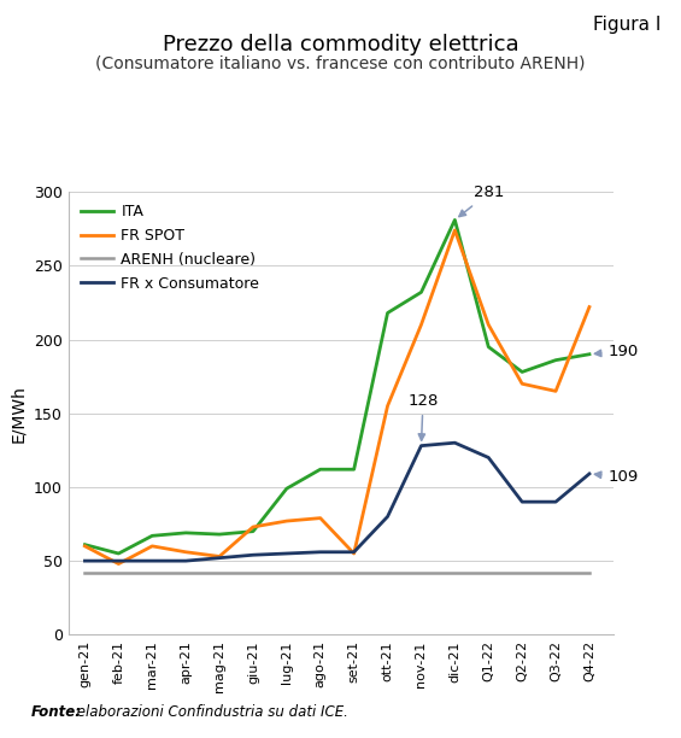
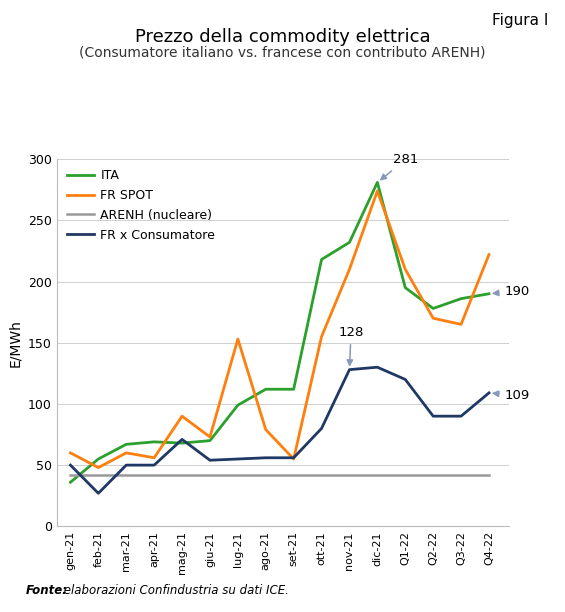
ITA/gen-21: 61 -> 36
FR x Consumatore/feb-21: 50 -> 27
FR SPOT/mag-21: 53 -> 90
FR x Consumatore/mag-21: 52 -> 71
FR SPOT/lug-21: 77 -> 153
